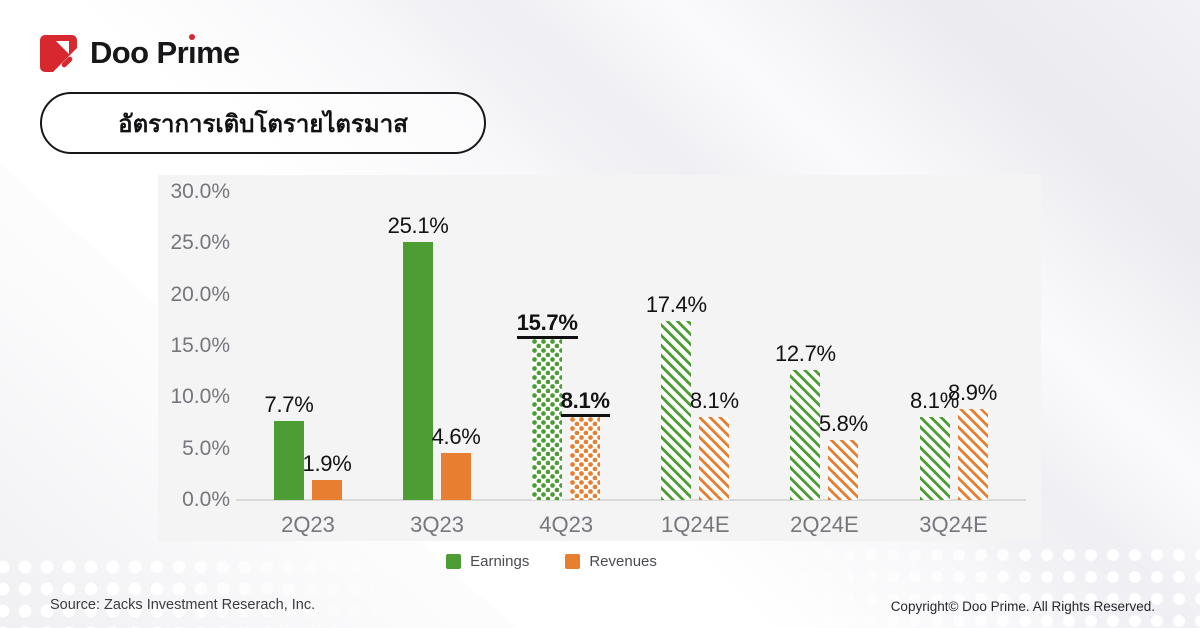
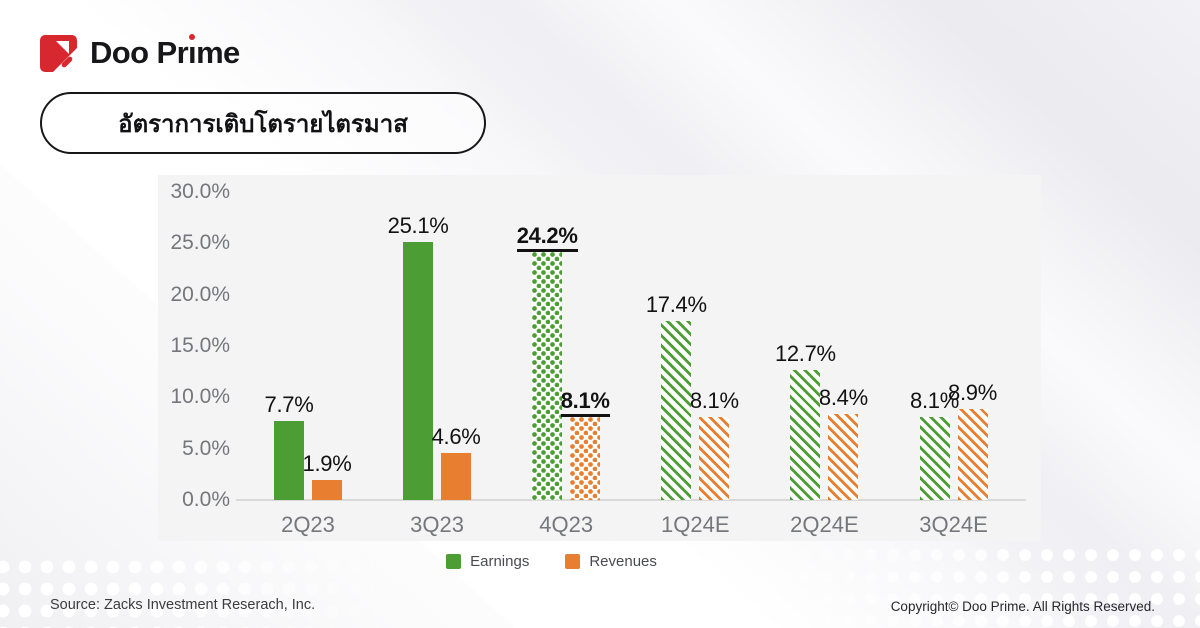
Earnings/4Q23: 15.7% -> 24.2%
Revenues/2Q24E: 5.8% -> 8.4%
